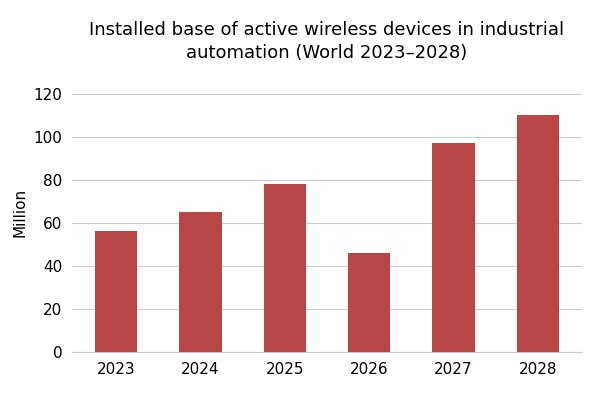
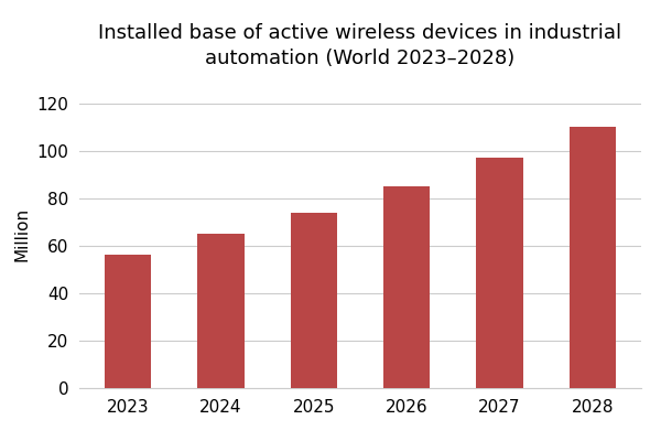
2025: 78 -> 74
2026: 46 -> 85
